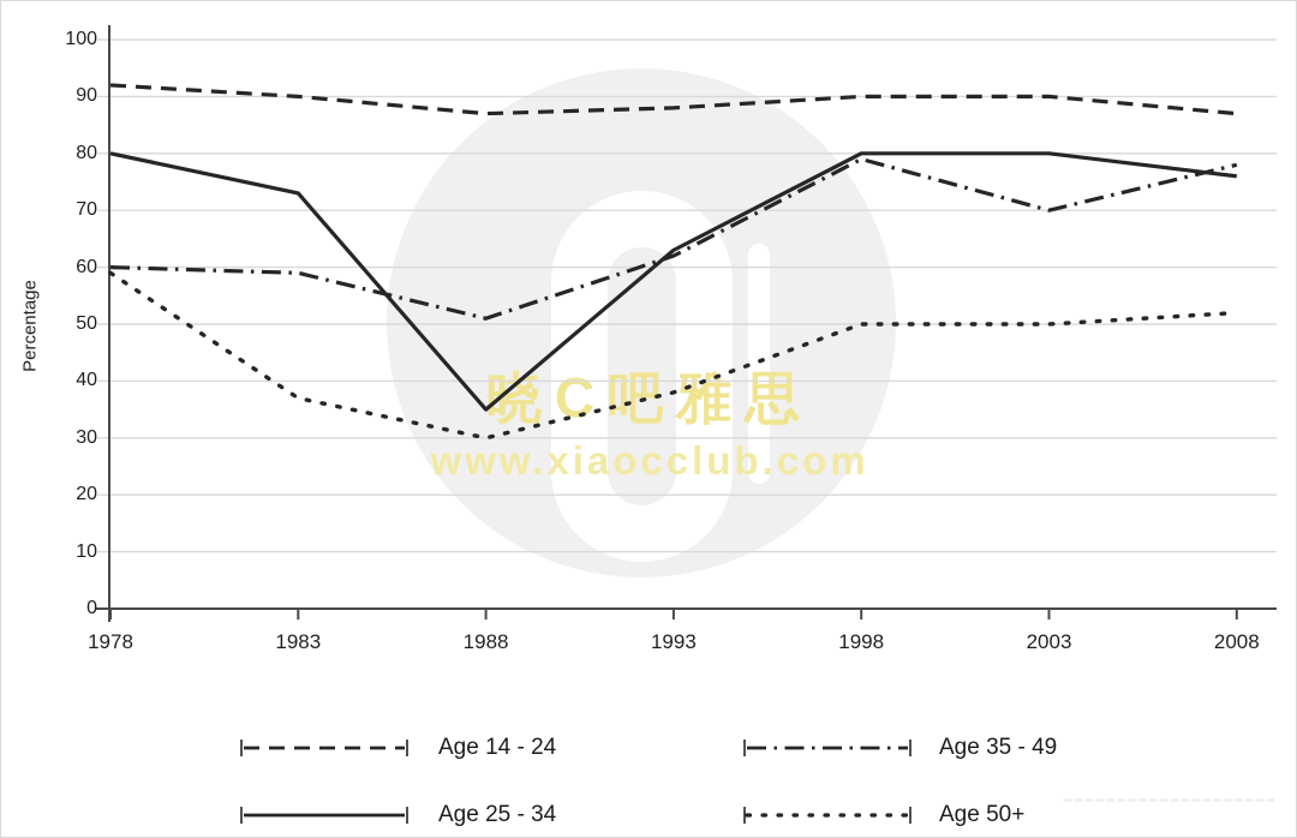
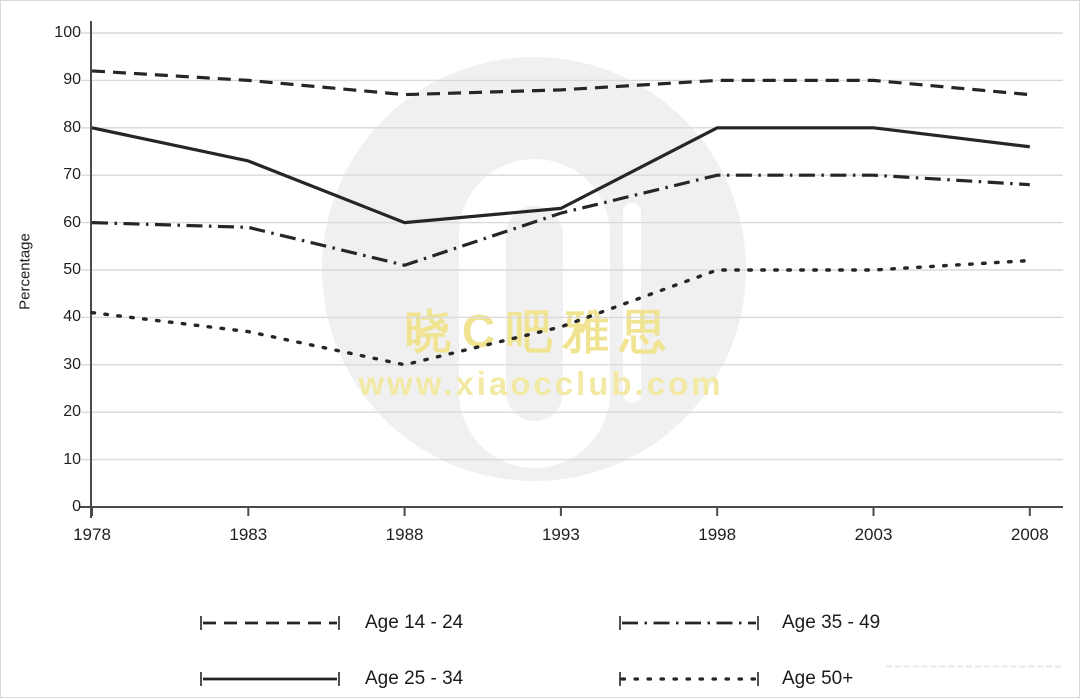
Age 50+/1978: 59 -> 41
Age 25 - 34/1988: 35 -> 60
Age 35 - 49/1998: 79 -> 70
Age 35 - 49/2008: 78 -> 68
